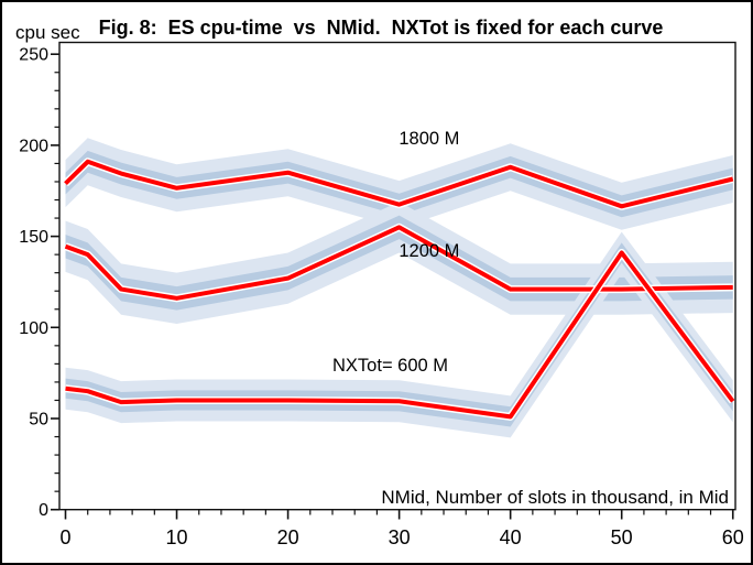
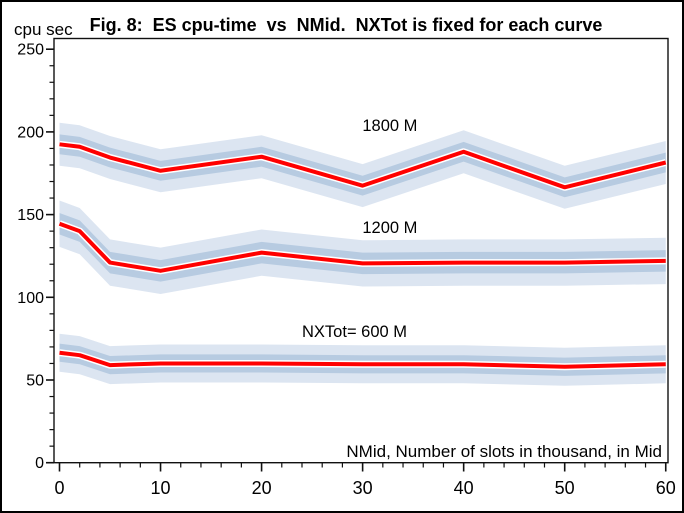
1800 M/0: 179 -> 192
1200 M/30: 155 -> 120
NXTot= 600 M/40: 51 -> 60
NXTot= 600 M/50: 141 -> 58
